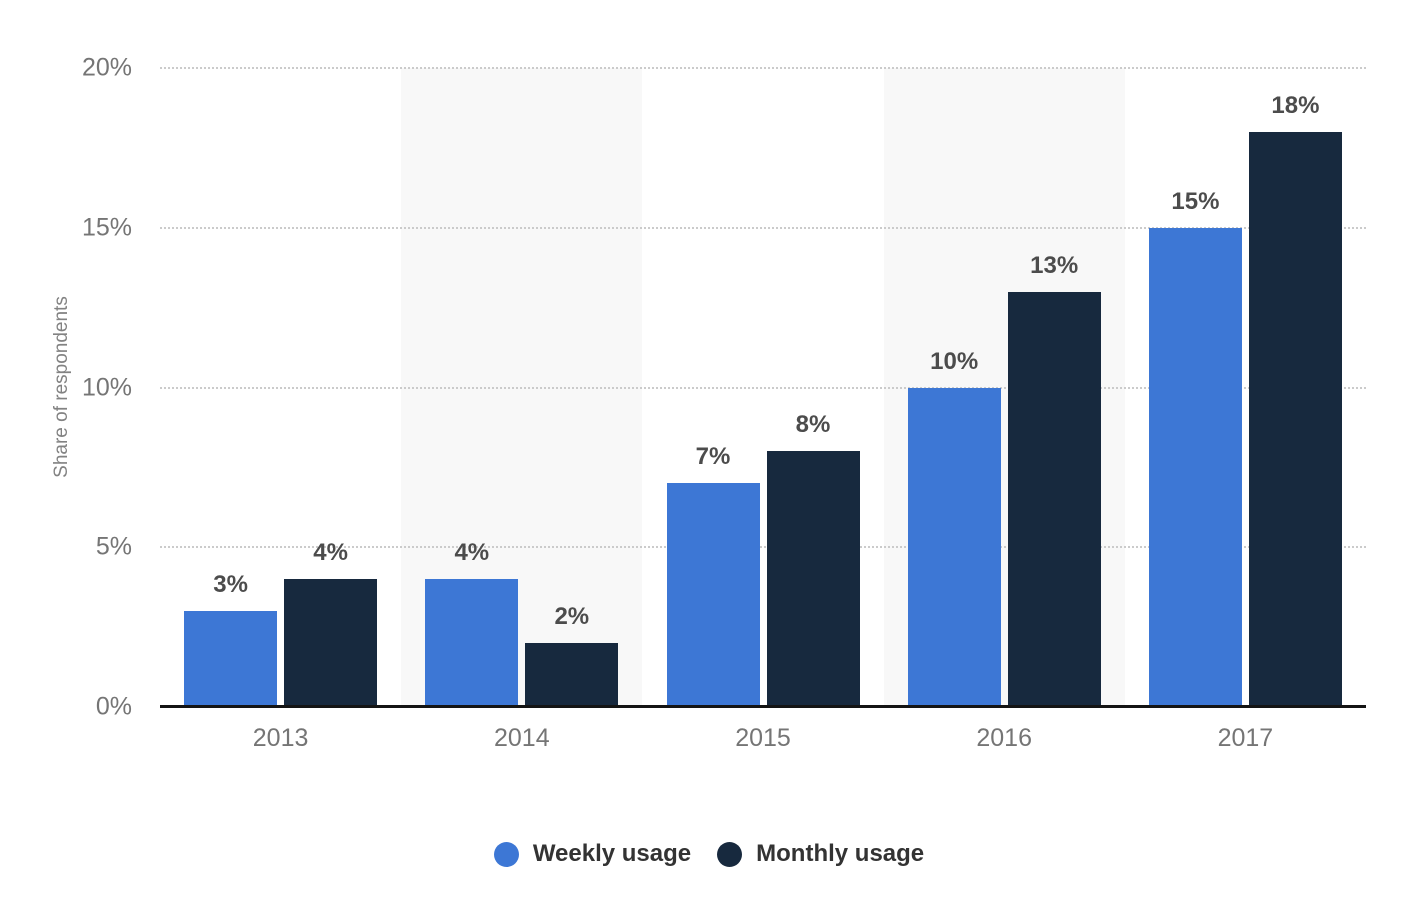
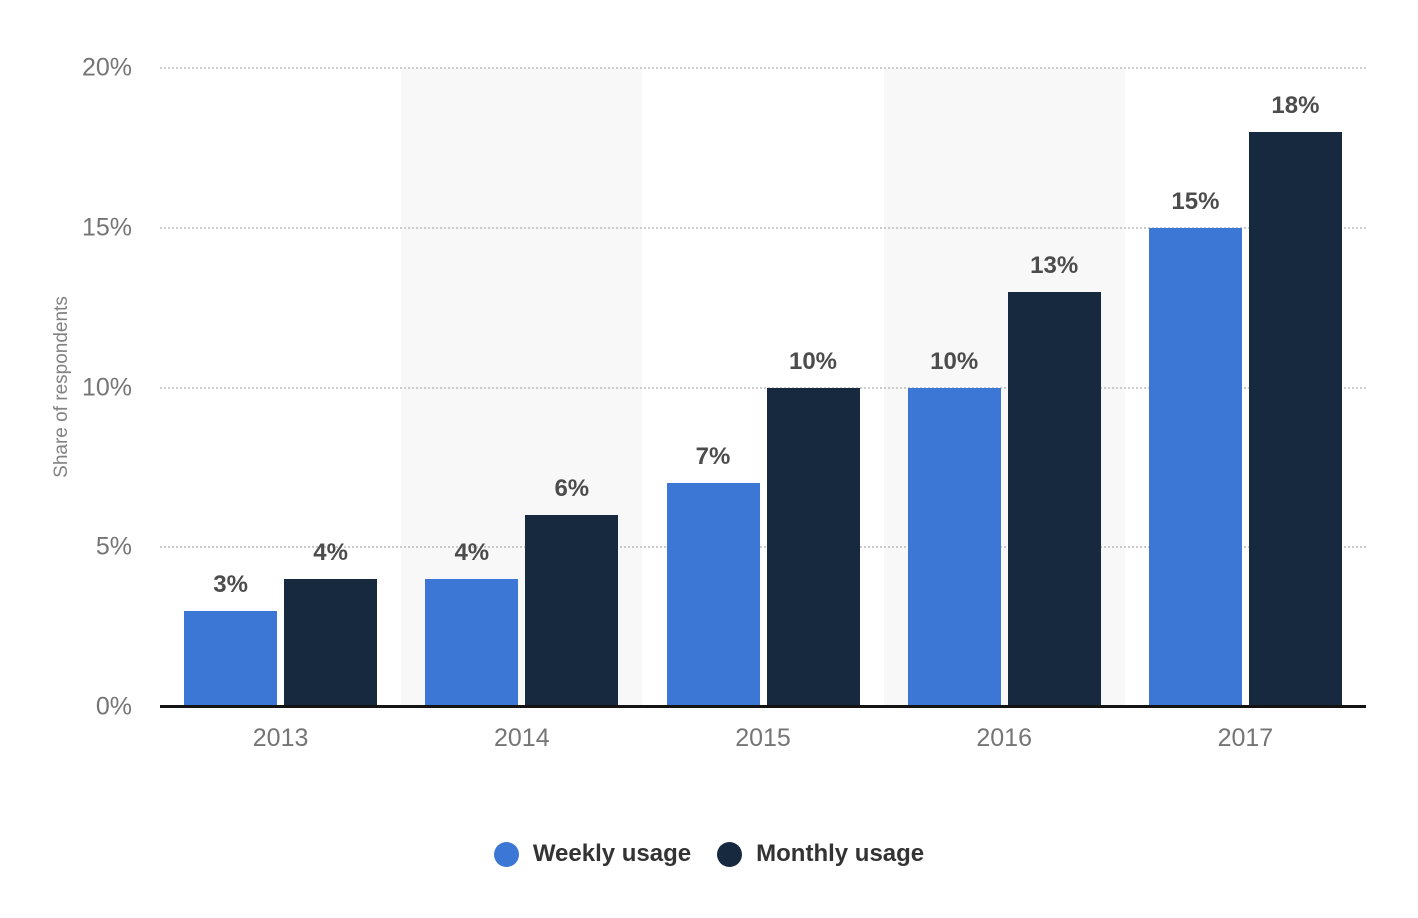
Monthly usage/2014: 2% -> 6%
Monthly usage/2015: 8% -> 10%
